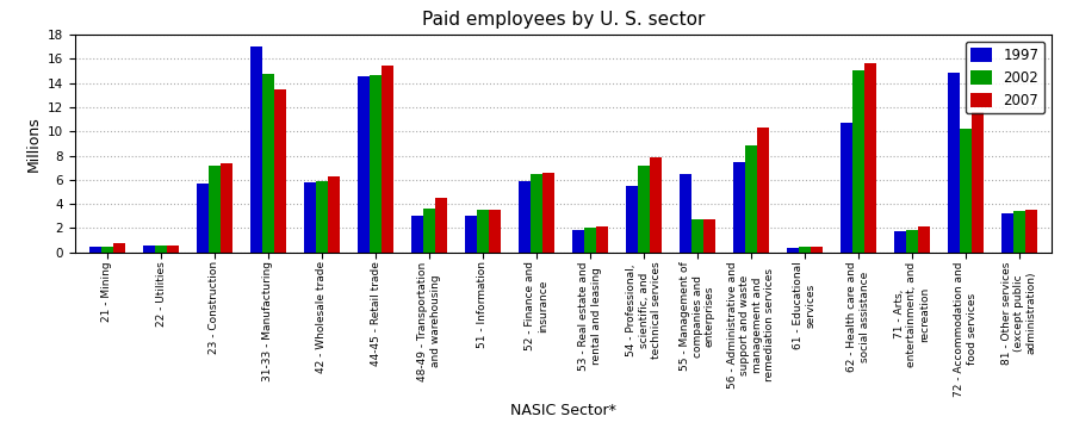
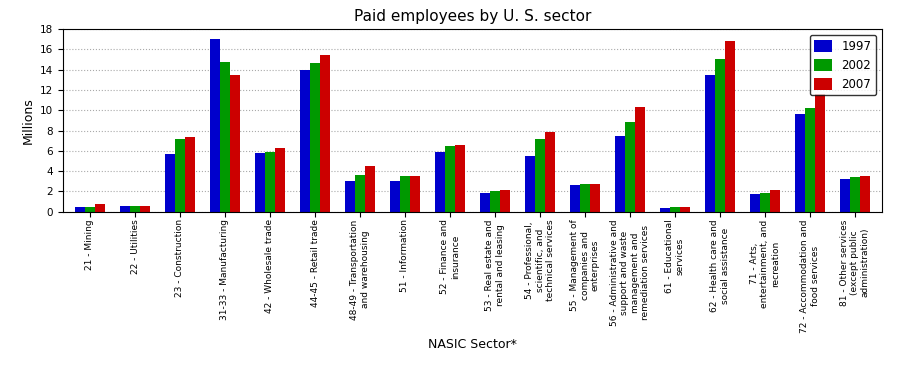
1997/44-45 - Retail trade: 14.6 -> 14.0
1997/55 - Management of companies and enterprises: 6.5 -> 2.6
1997/62 - Health care and social assistance: 10.7 -> 13.5
2007/62 - Health care and social assistance: 15.7 -> 16.8
1997/72 - Accommodation and food services: 14.9 -> 9.6
